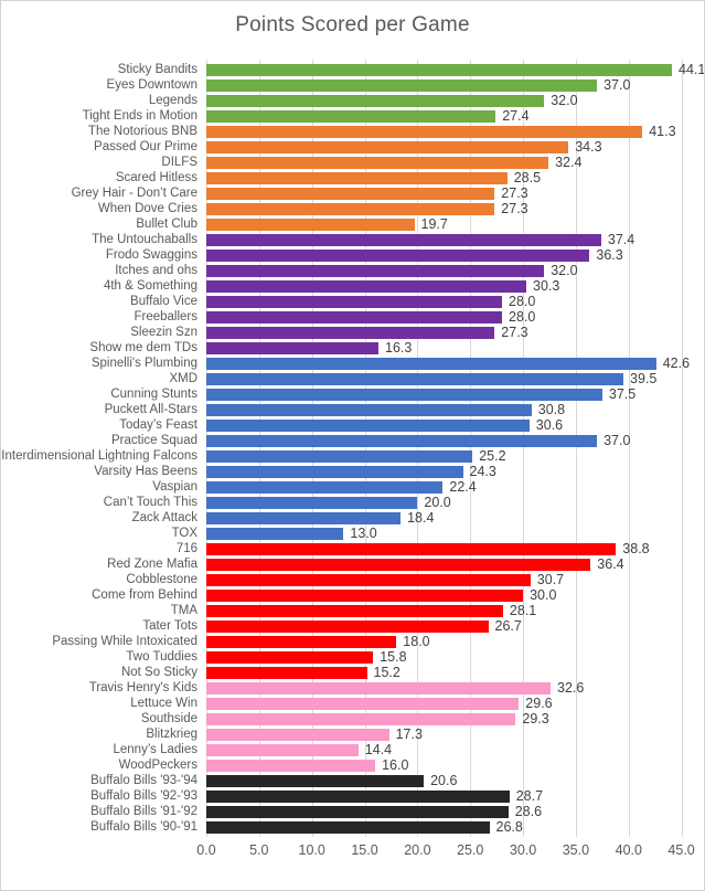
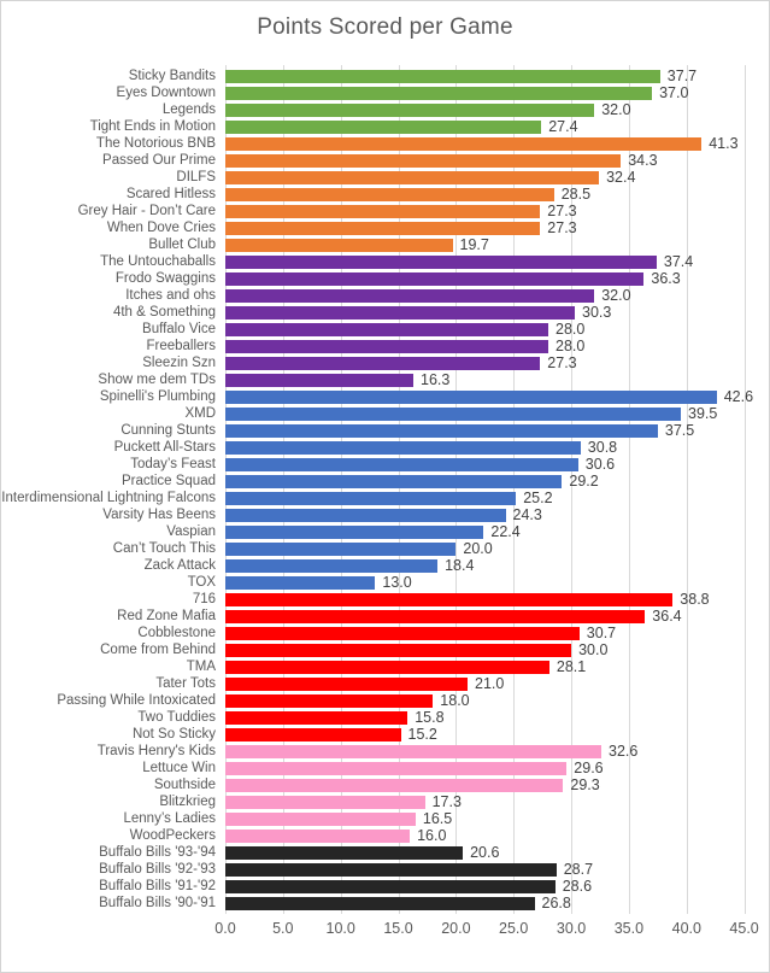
Sticky Bandits: 44.1 -> 37.7
Practice Squad: 37.0 -> 29.2
Tater Tots: 26.7 -> 21.0
Lenny’s Ladies: 14.4 -> 16.5
